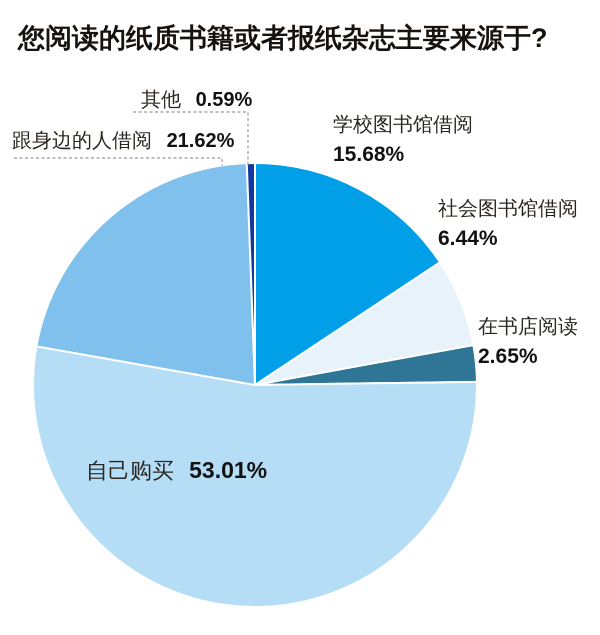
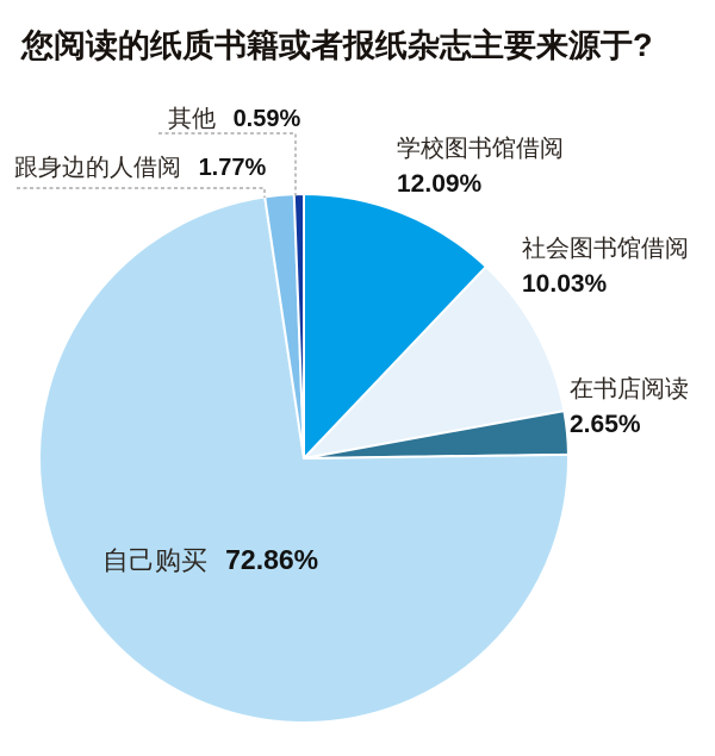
学校图书馆借阅: 15.68% -> 12.09%
社会图书馆借阅: 6.44% -> 10.03%
自己购买: 53.01% -> 72.86%
跟身边的人借阅: 21.62% -> 1.77%
